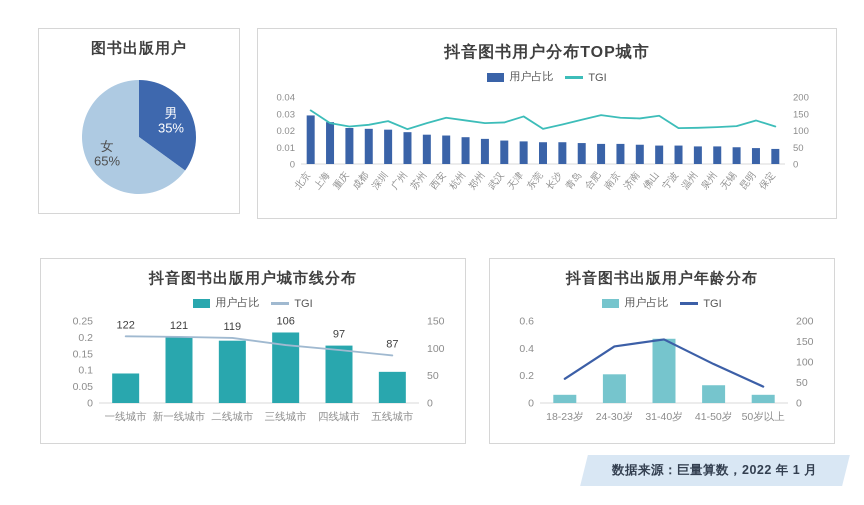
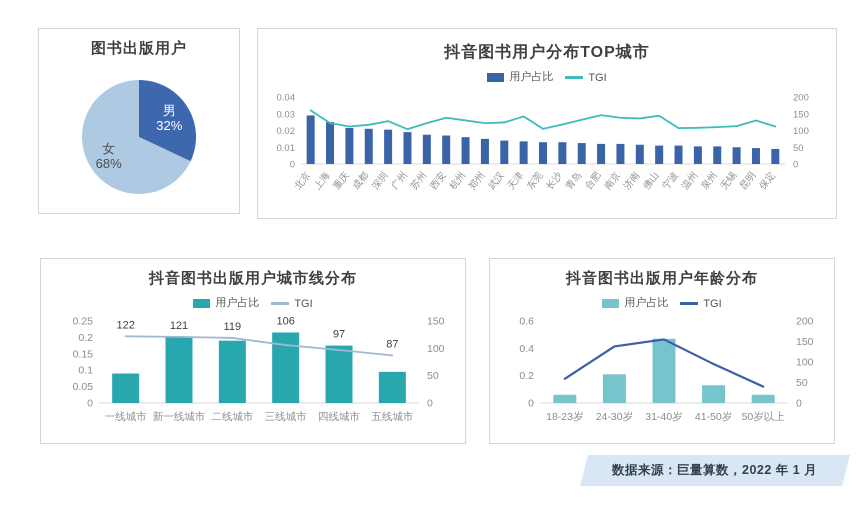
图书出版用户/男: 35% -> 32%
图书出版用户/女: 65% -> 68%
